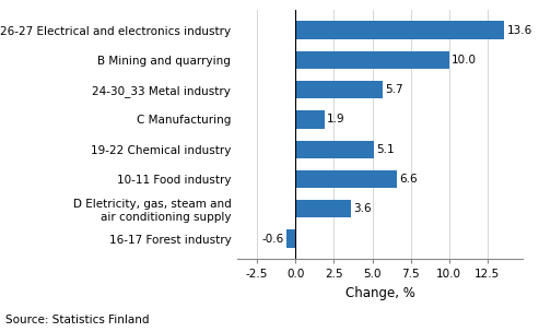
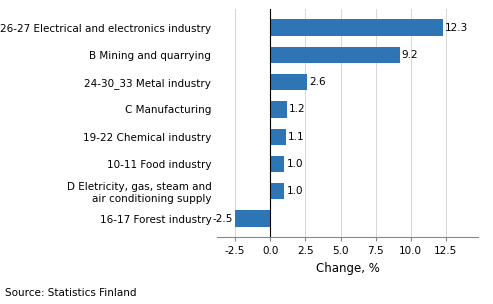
26-27 Electrical and electronics industry: 13.6 -> 12.3
B Mining and quarrying: 10.0 -> 9.2
24-30_33 Metal industry: 5.7 -> 2.6
C Manufacturing: 1.9 -> 1.2
19-22 Chemical industry: 5.1 -> 1.1
10-11 Food industry: 6.6 -> 1.0
D Eletricity, gas, steam and air conditioning supply: 3.6 -> 1.0
16-17 Forest industry: -0.6 -> -2.5
